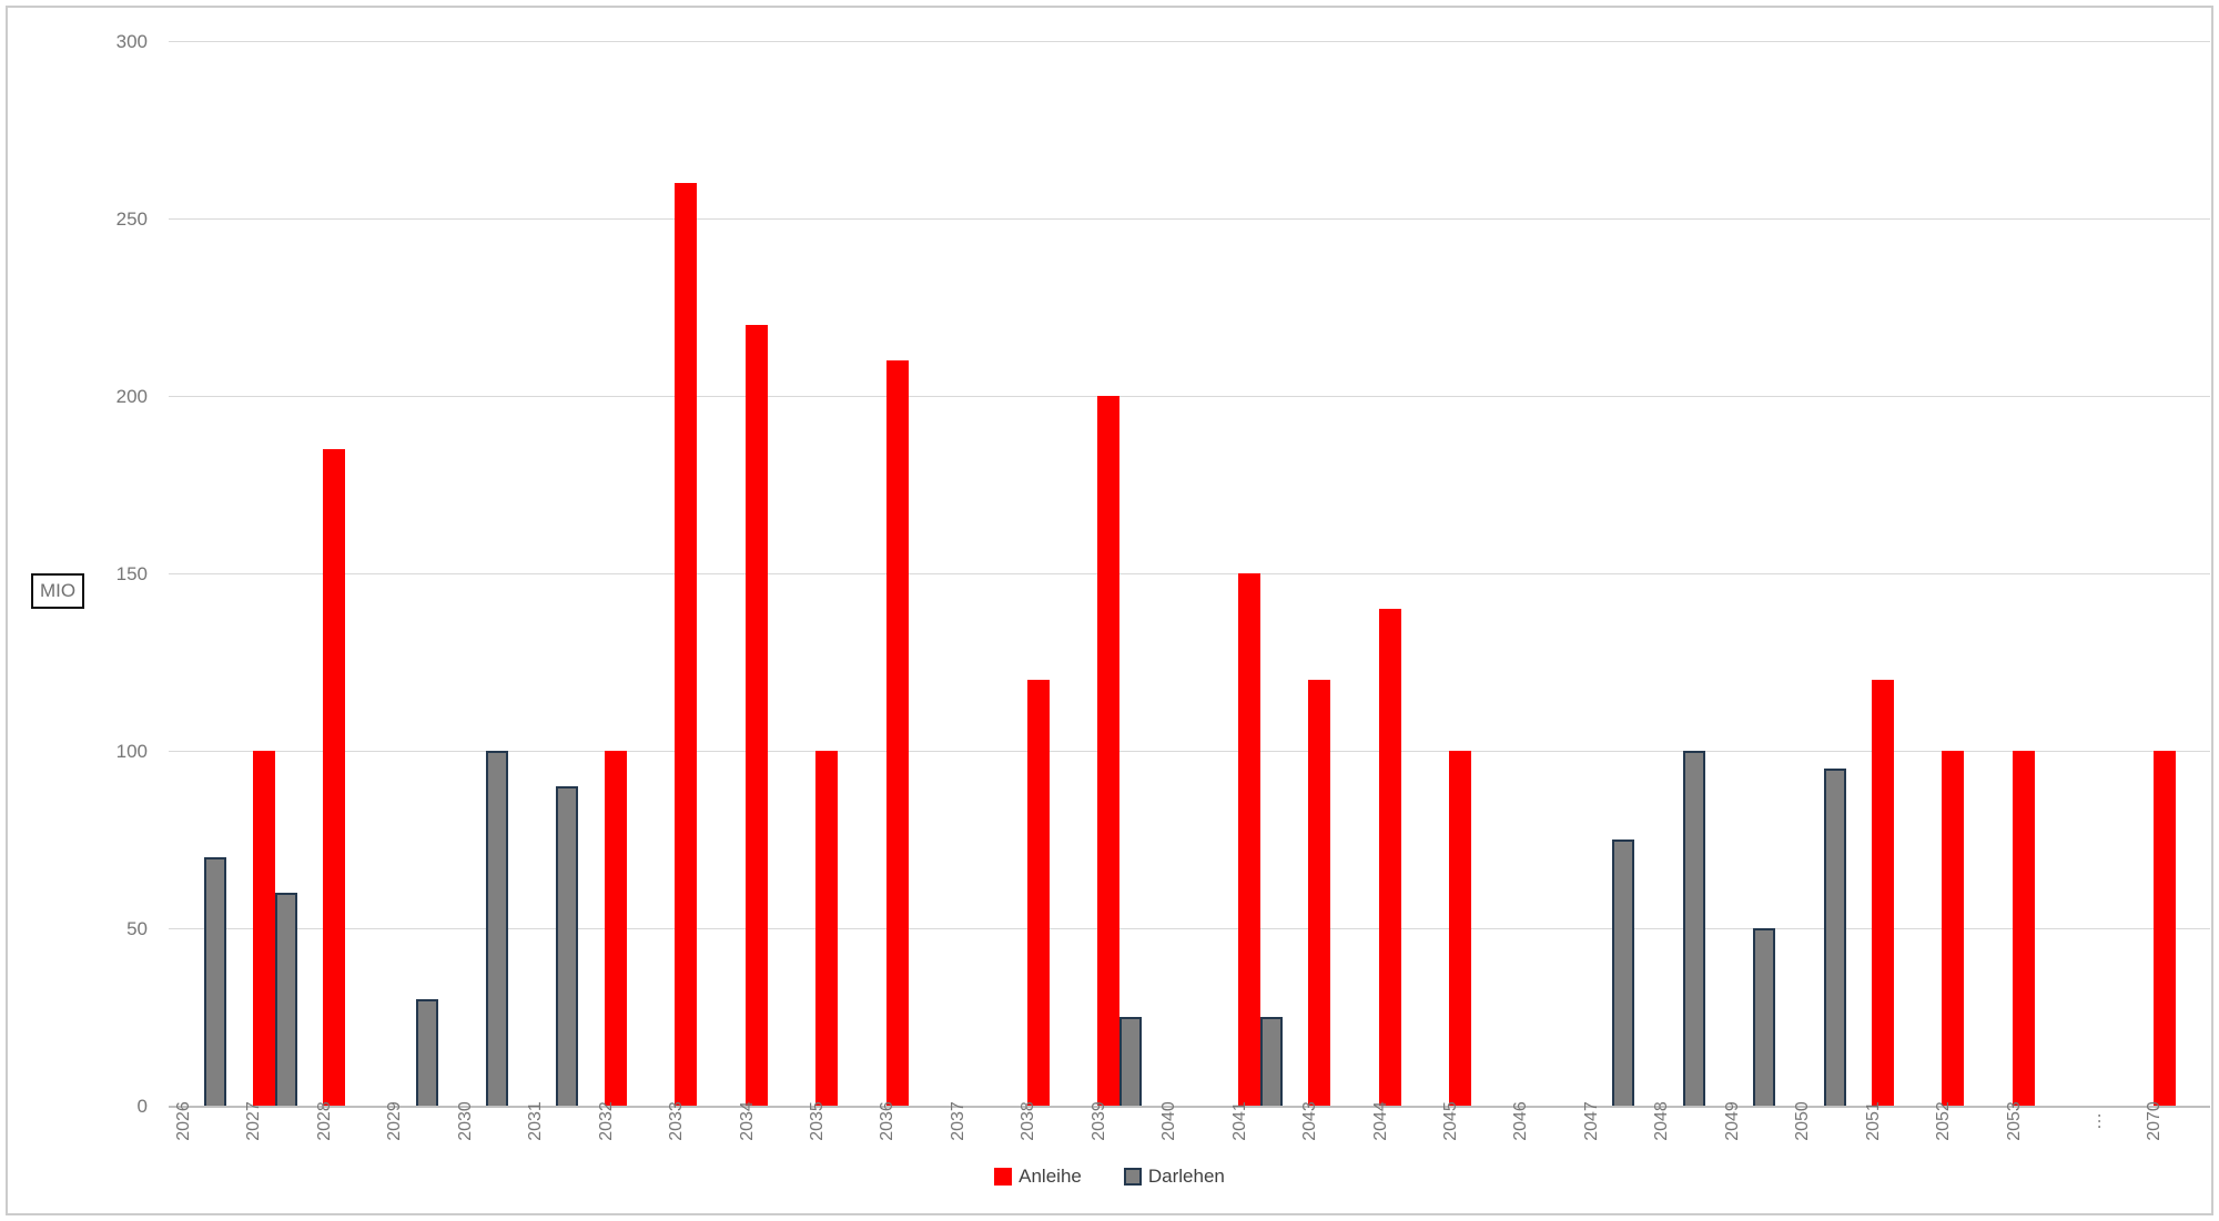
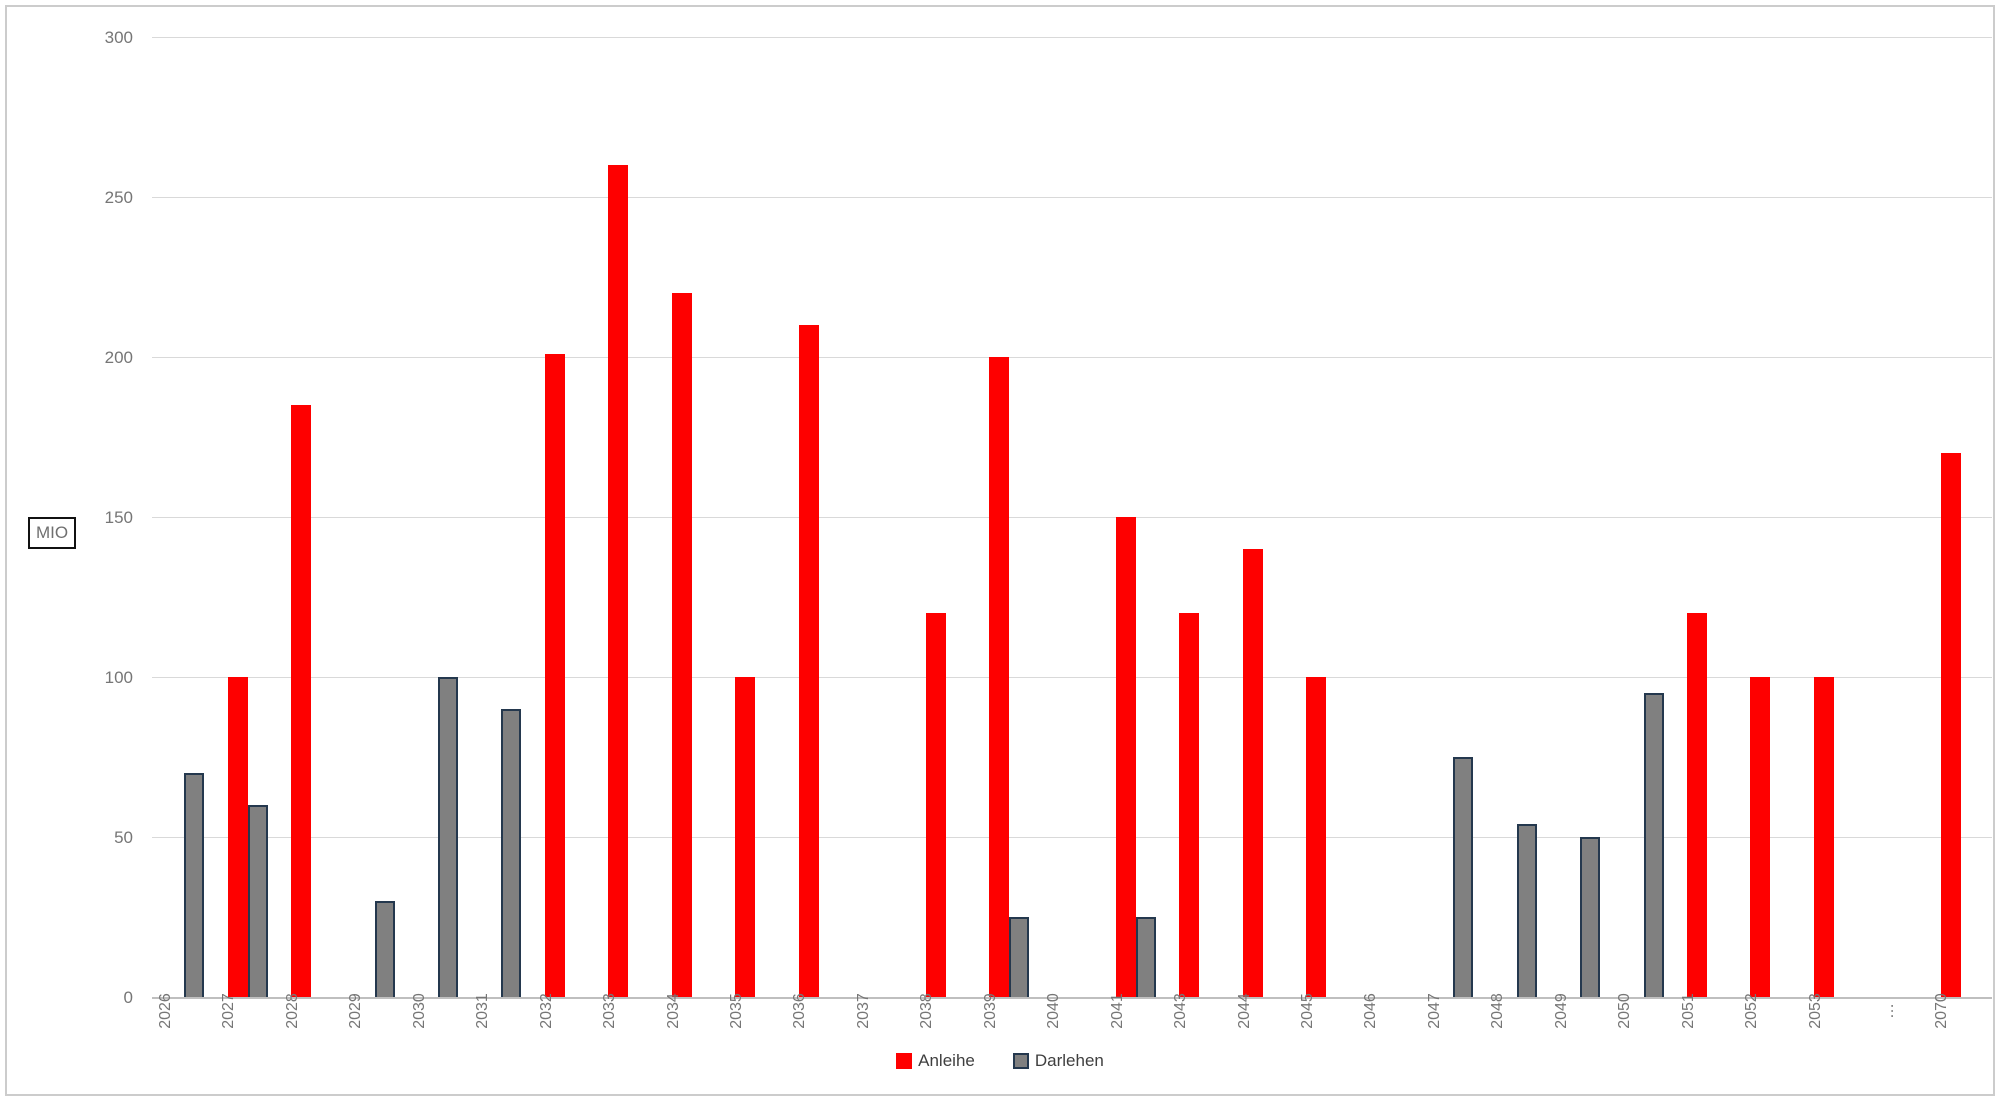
Anleihe/2032: 100 -> 201
Darlehen/2048: 100 -> 54
Anleihe/2070: 100 -> 170
